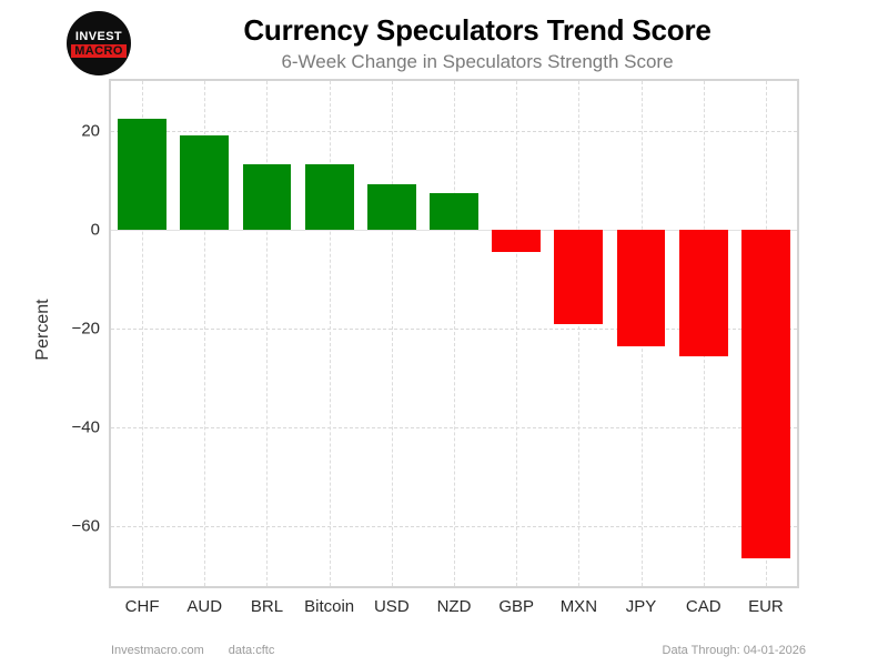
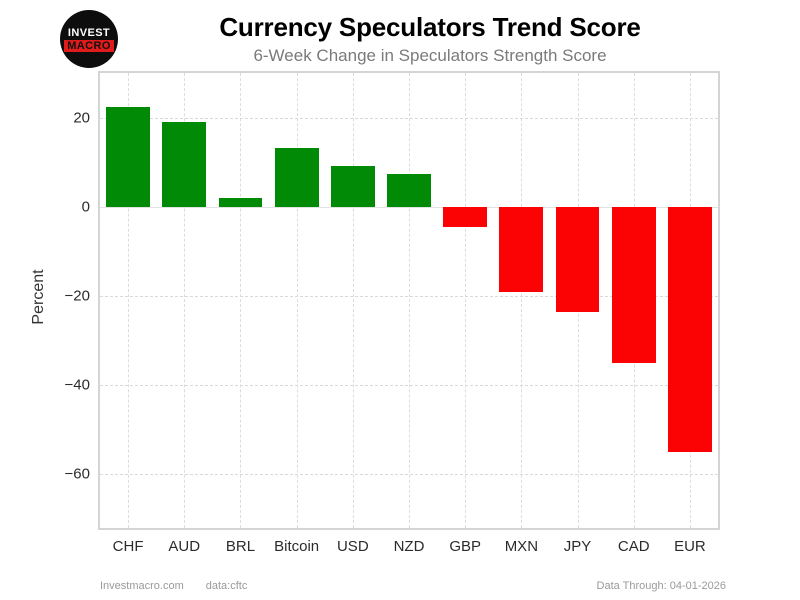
BRL: 13 -> 2
CAD: -26 -> -35
EUR: -66 -> -55
